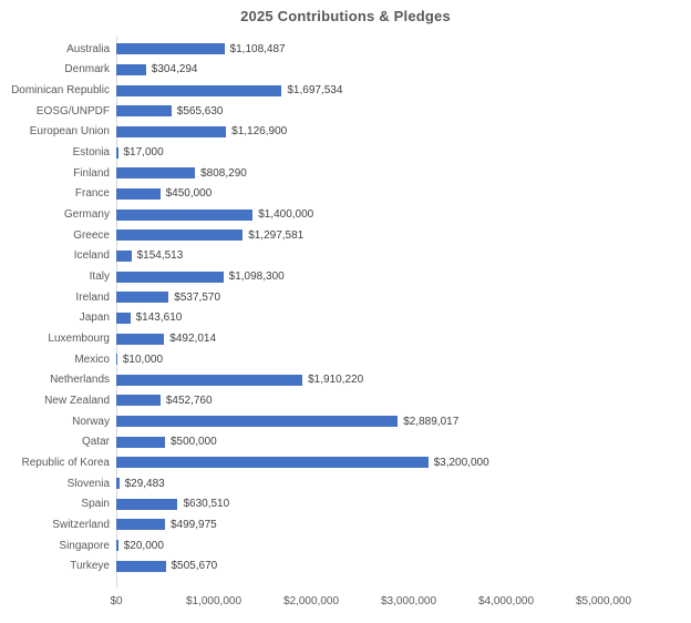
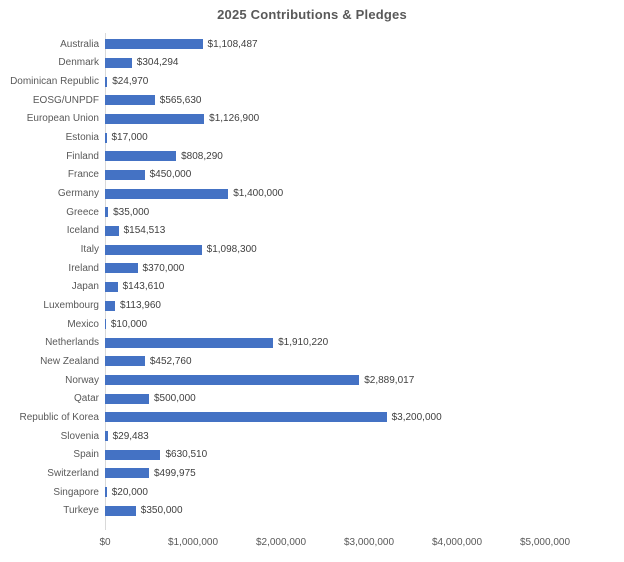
Dominican Republic: $1,697,534 -> $24,970
Greece: $1,297,581 -> $35,000
Ireland: $537,570 -> $370,000
Luxembourg: $492,014 -> $113,960
Turkeye: $505,670 -> $350,000
